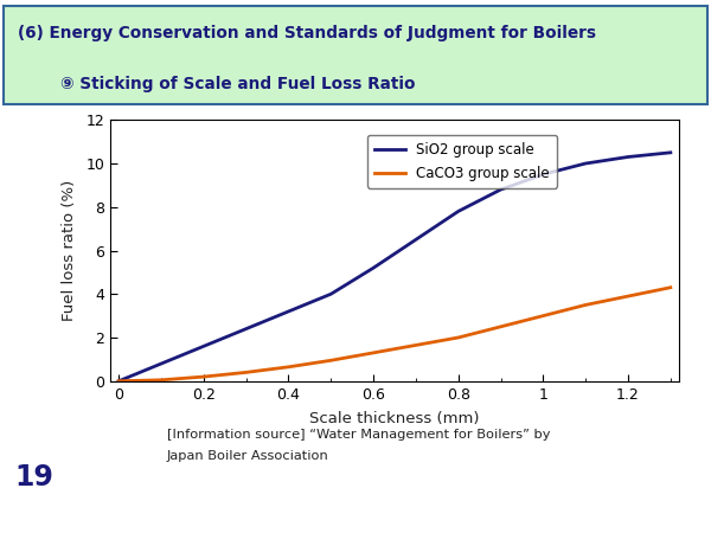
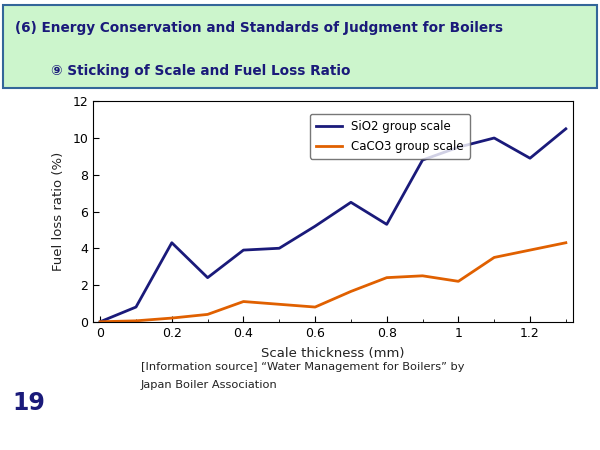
SiO2 group scale/0.2: 1.6 -> 4.3
SiO2 group scale/0.4: 3.2 -> 3.9
CaCO3 group scale/0.4: 0.7 -> 1.1
CaCO3 group scale/0.6: 1.3 -> 0.8
SiO2 group scale/0.8: 7.8 -> 5.3
CaCO3 group scale/0.8: 2.0 -> 2.4
CaCO3 group scale/1: 3.0 -> 2.2
SiO2 group scale/1.2: 10.3 -> 8.9
